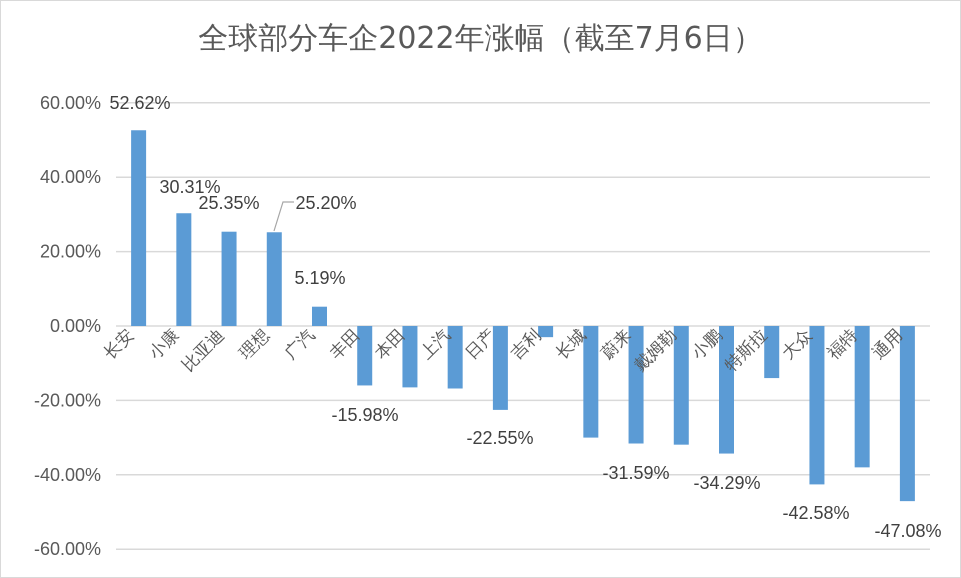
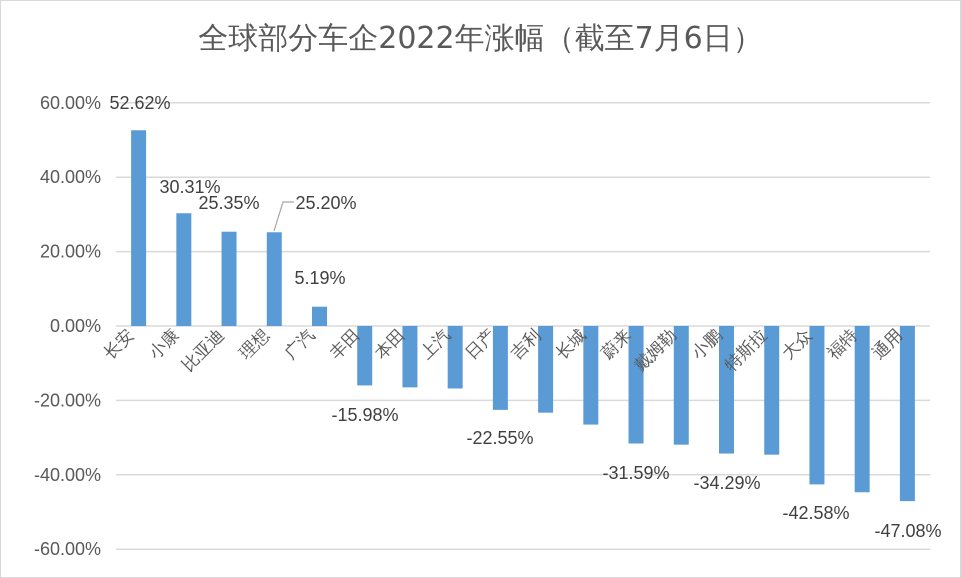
吉利: -3% -> -23%
长城: -30% -> -26%
特斯拉: -14% -> -35%
福特: -38% -> -45%
